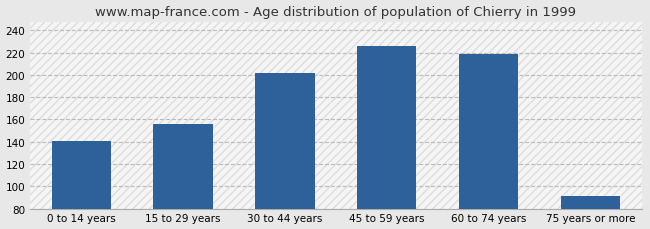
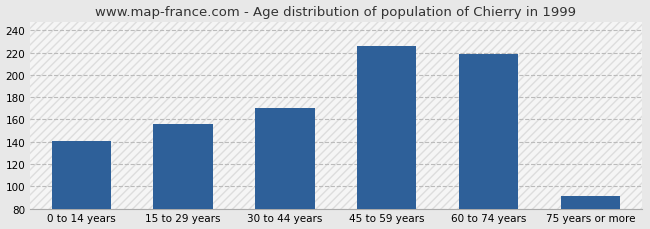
30 to 44 years: 202 -> 170
